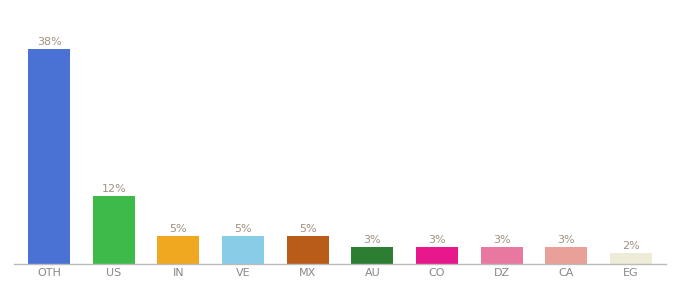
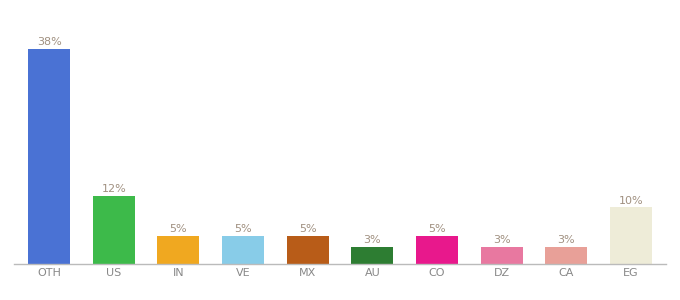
CO: 3% -> 5%
EG: 2% -> 10%
